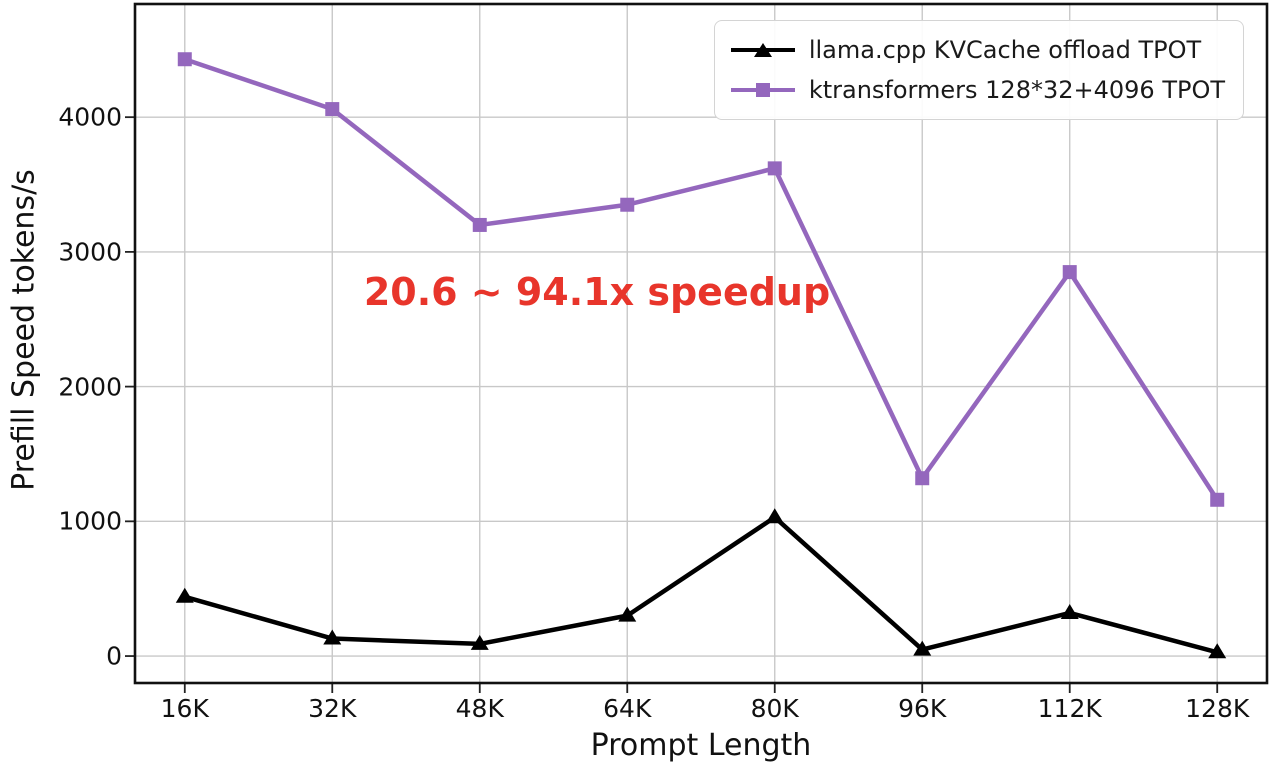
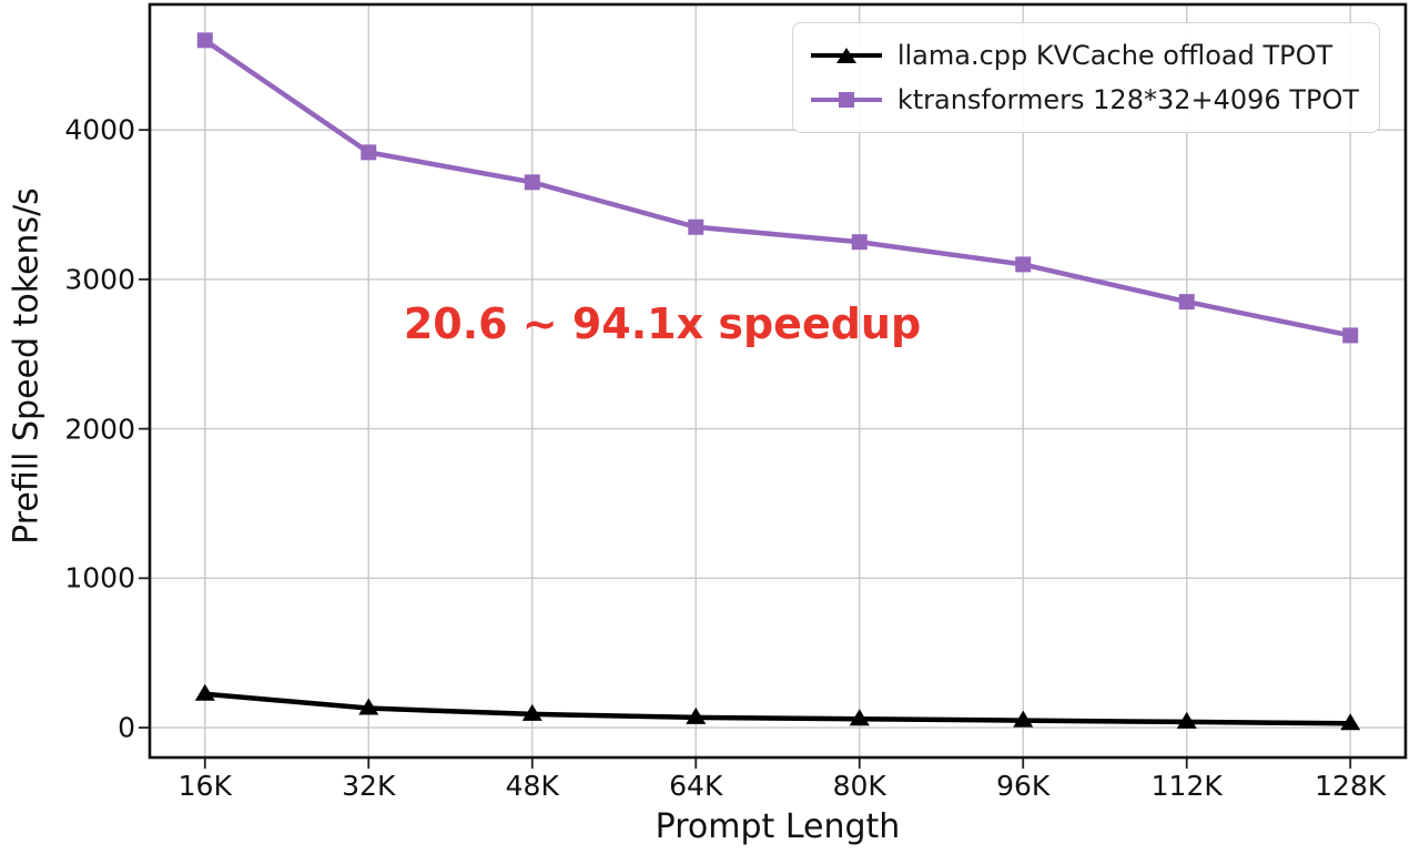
llama.cpp KVCache offload TPOT/16K: 440 -> 220
ktransformers 128*32+4096 TPOT/16K: 4430 -> 4600
ktransformers 128*32+4096 TPOT/32K: 4060 -> 3850
ktransformers 128*32+4096 TPOT/48K: 3200 -> 3650
llama.cpp KVCache offload TPOT/64K: 300 -> 70
llama.cpp KVCache offload TPOT/80K: 1030 -> 60
ktransformers 128*32+4096 TPOT/80K: 3620 -> 3250
ktransformers 128*32+4096 TPOT/96K: 1320 -> 3100
llama.cpp KVCache offload TPOT/112K: 320 -> 40
ktransformers 128*32+4096 TPOT/128K: 1160 -> 2620
